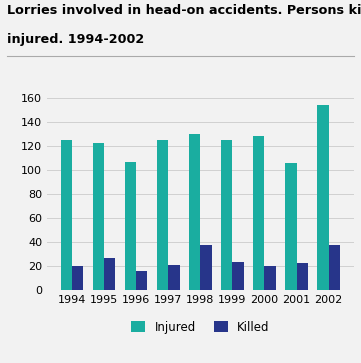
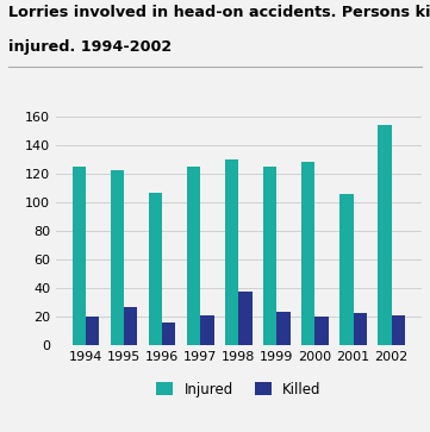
Killed/2002: 38 -> 21
